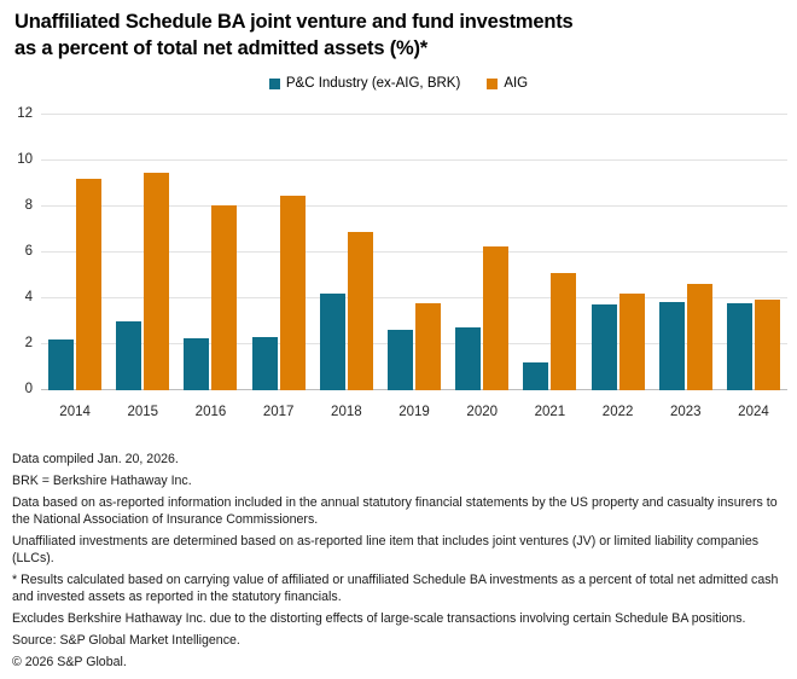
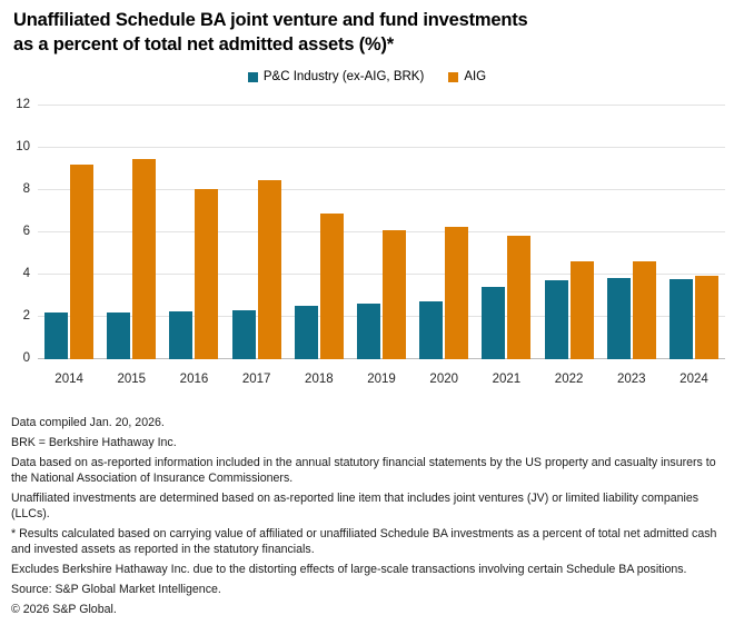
P&C Industry (ex-AIG, BRK)/2015: 3.0 -> 2.2
P&C Industry (ex-AIG, BRK)/2018: 4.2 -> 2.5
AIG/2019: 3.8 -> 6.1
P&C Industry (ex-AIG, BRK)/2021: 1.2 -> 3.4
AIG/2021: 5.1 -> 5.8
AIG/2022: 4.2 -> 4.7
